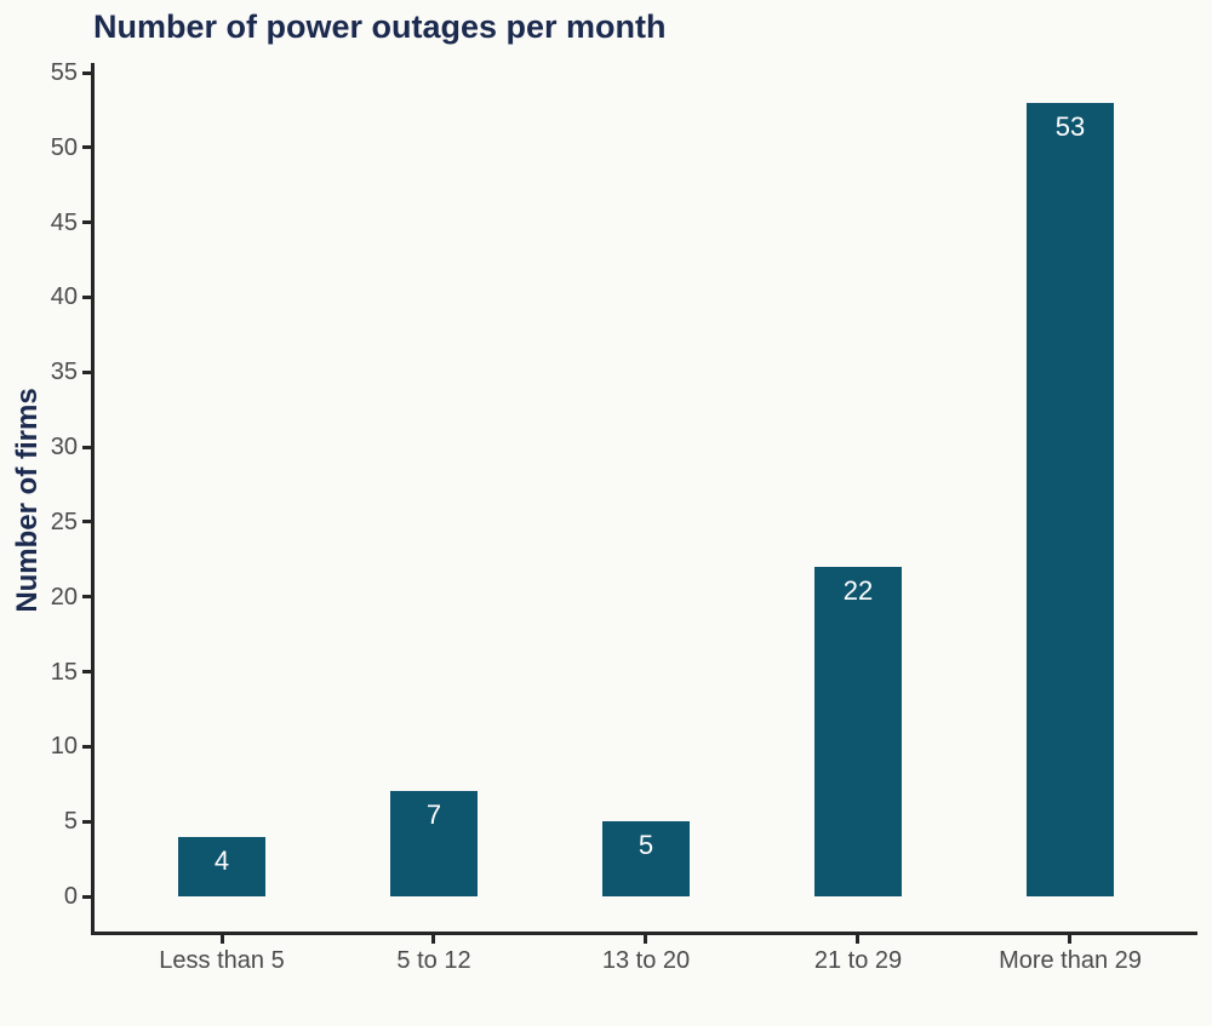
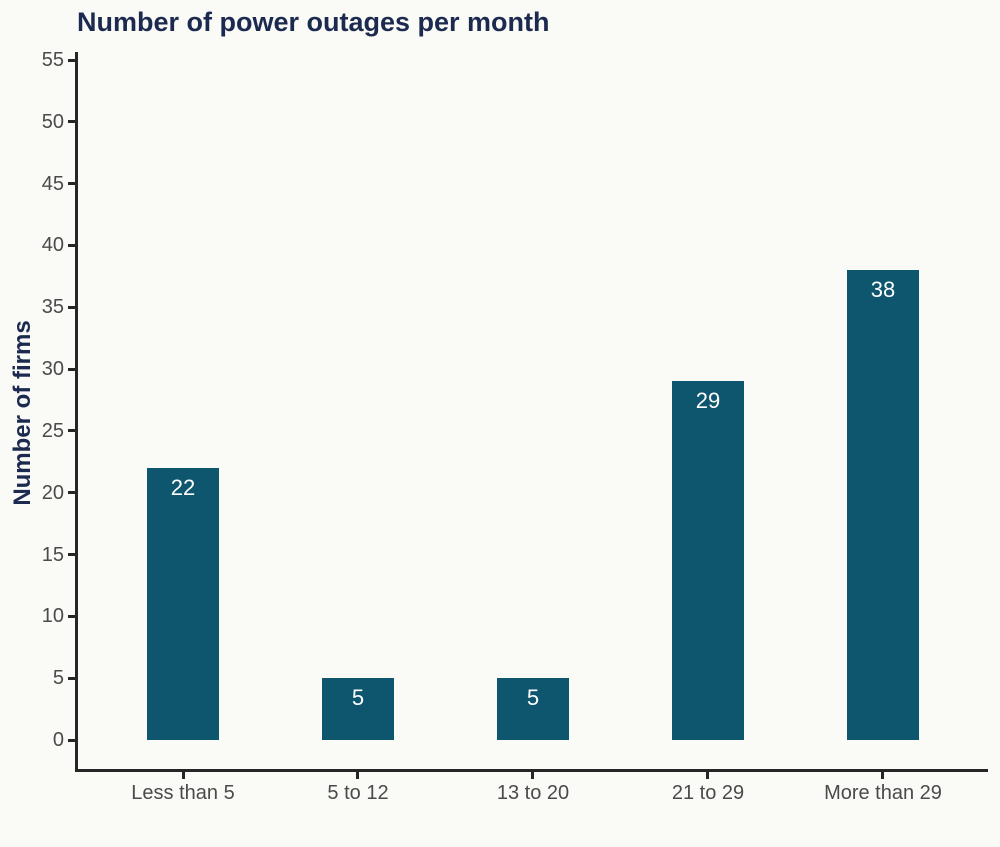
Less than 5: 4 -> 22
5 to 12: 7 -> 5
21 to 29: 22 -> 29
More than 29: 53 -> 38
